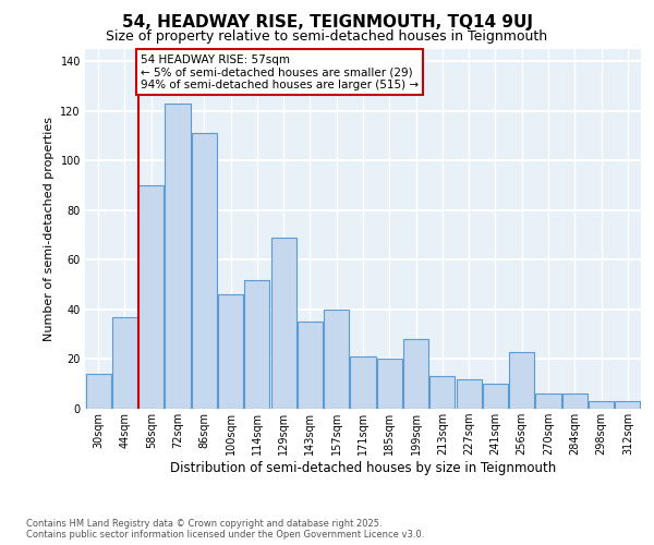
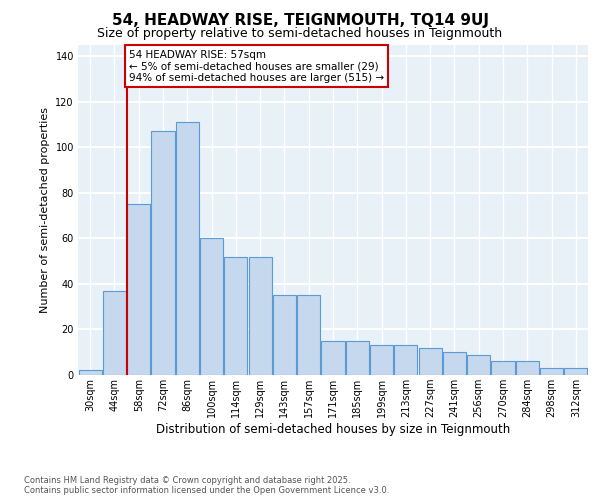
30sqm: 14 -> 2
58sqm: 90 -> 75
72sqm: 123 -> 107
100sqm: 46 -> 60
129sqm: 69 -> 52
157sqm: 40 -> 35
171sqm: 21 -> 15
185sqm: 20 -> 15
199sqm: 28 -> 13
256sqm: 23 -> 9
